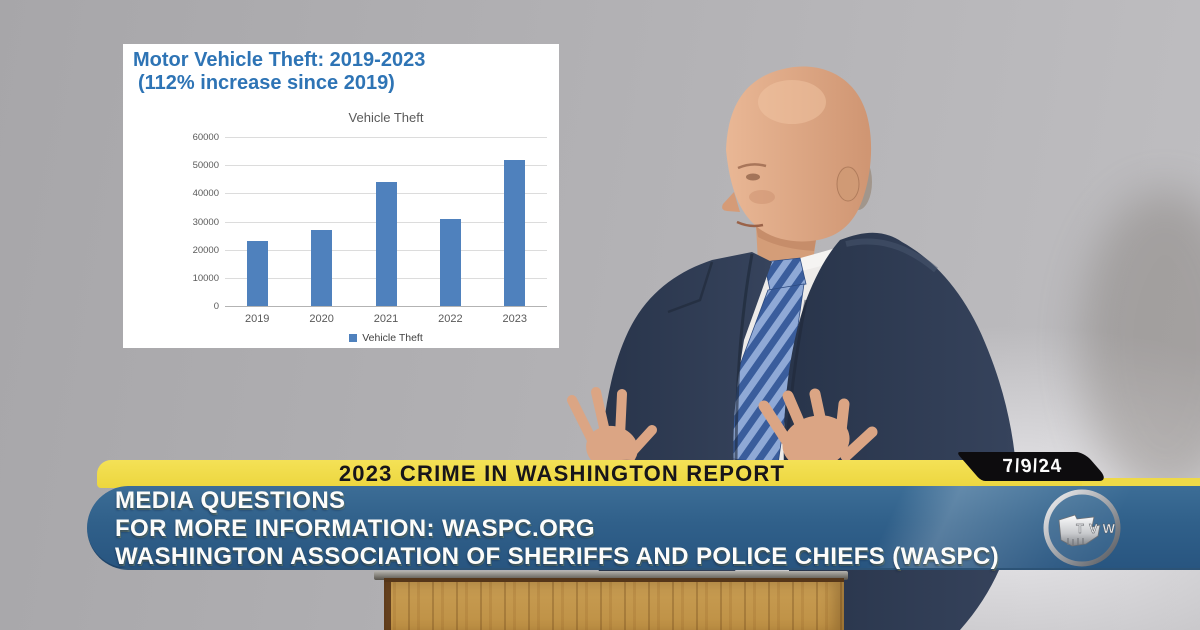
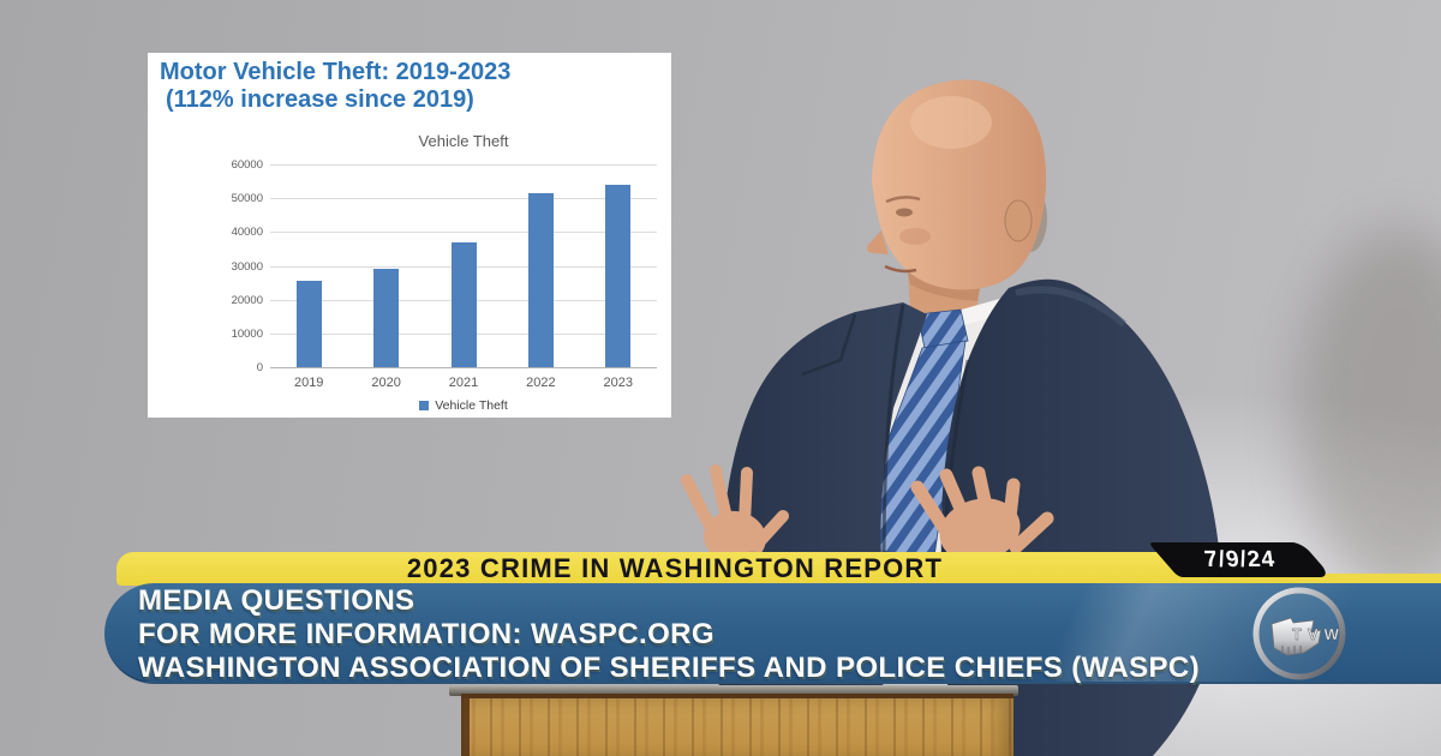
2019: 23000 -> 26000
2020: 27000 -> 29000
2021: 44000 -> 37000
2022: 31000 -> 52000
2023: 52000 -> 54000
